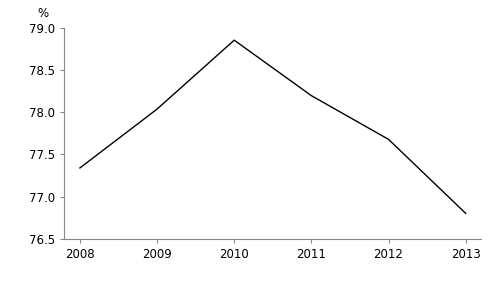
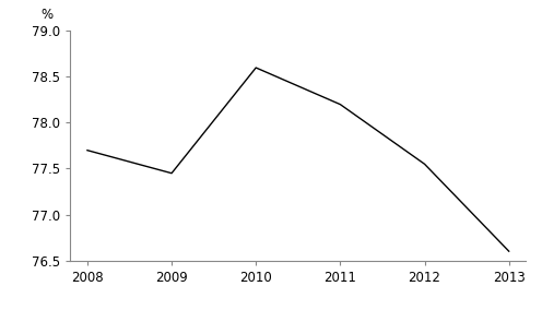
2008: 77.34 -> 77.70
2009: 78.04 -> 77.45
2010: 78.86 -> 78.60
2012: 77.68 -> 77.55
2013: 76.80 -> 76.60
